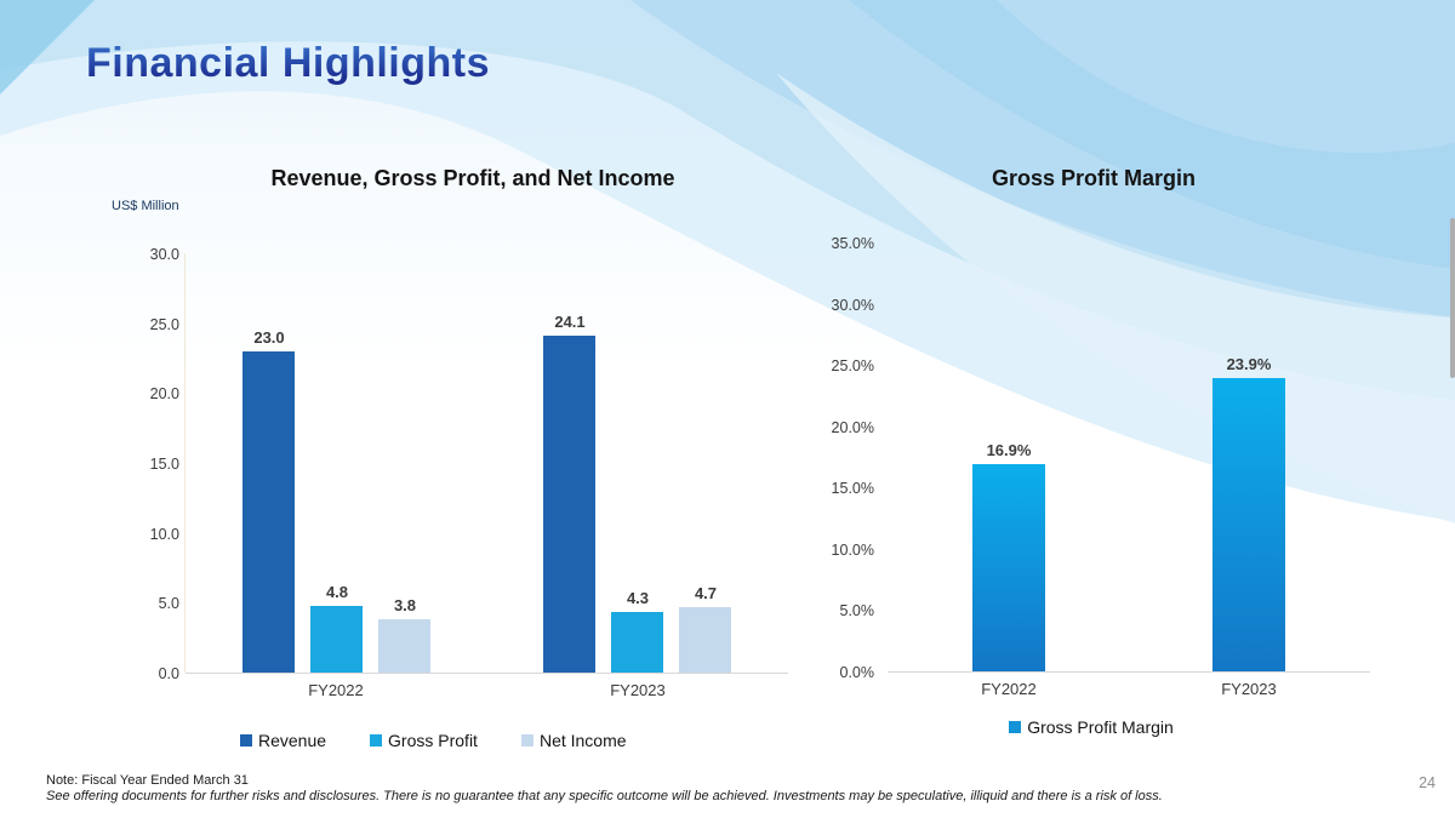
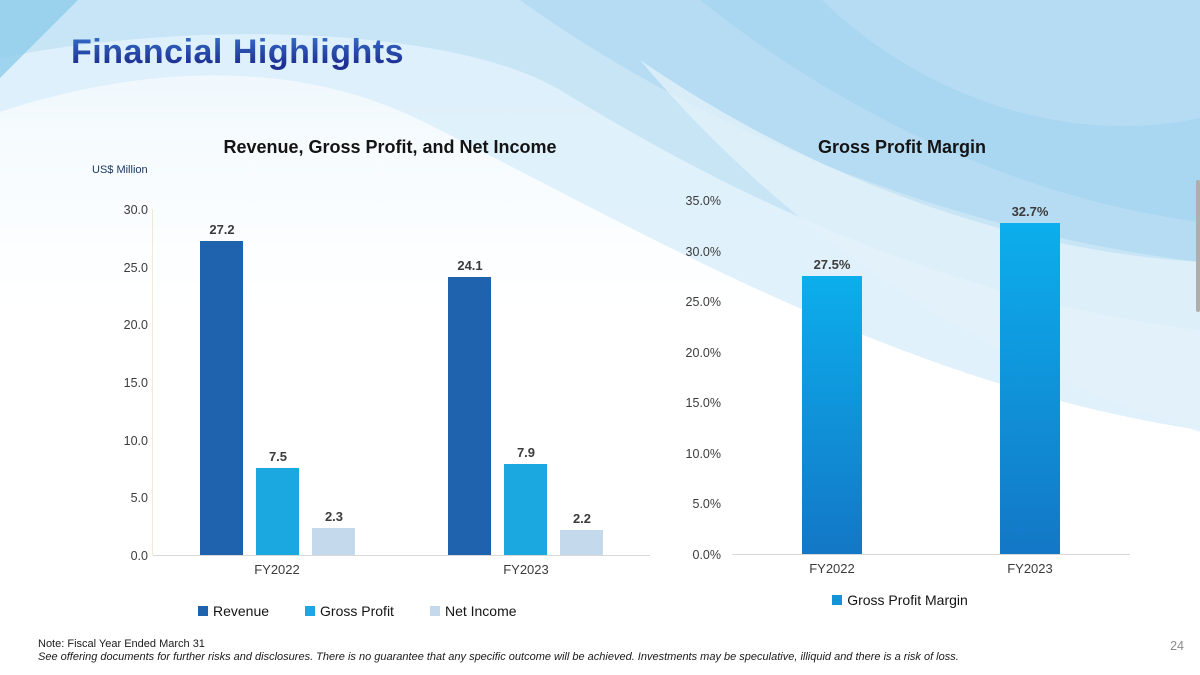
Revenue, Gross Profit, and Net Income/Revenue/FY2022: 23.0 -> 27.2
Revenue, Gross Profit, and Net Income/Gross Profit/FY2022: 4.8 -> 7.5
Revenue, Gross Profit, and Net Income/Net Income/FY2022: 3.8 -> 2.3
Revenue, Gross Profit, and Net Income/Gross Profit/FY2023: 4.3 -> 7.9
Revenue, Gross Profit, and Net Income/Net Income/FY2023: 4.7 -> 2.2
Gross Profit Margin/FY2022: 16.9% -> 27.5%
Gross Profit Margin/FY2023: 23.9% -> 32.7%
